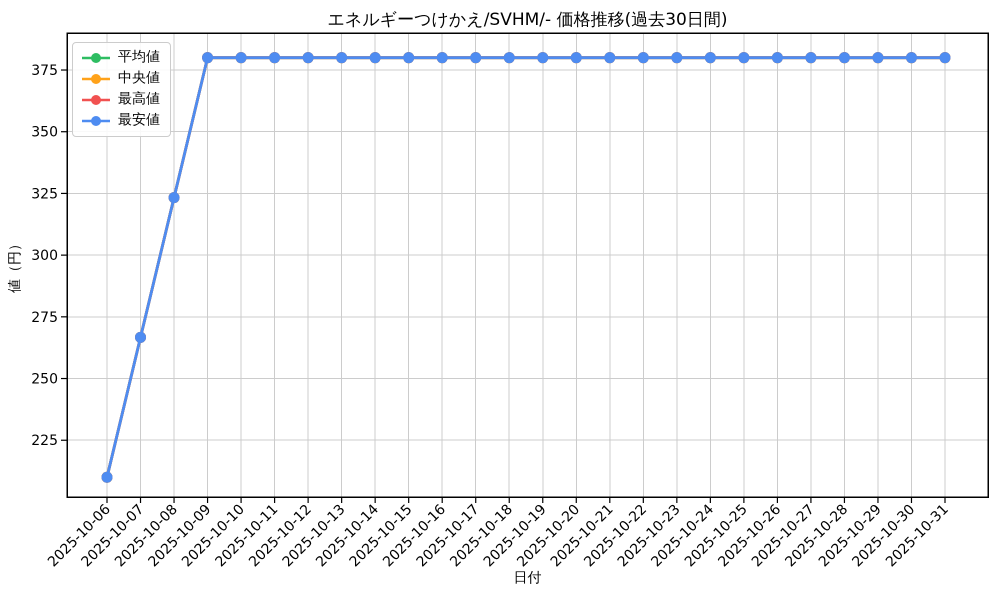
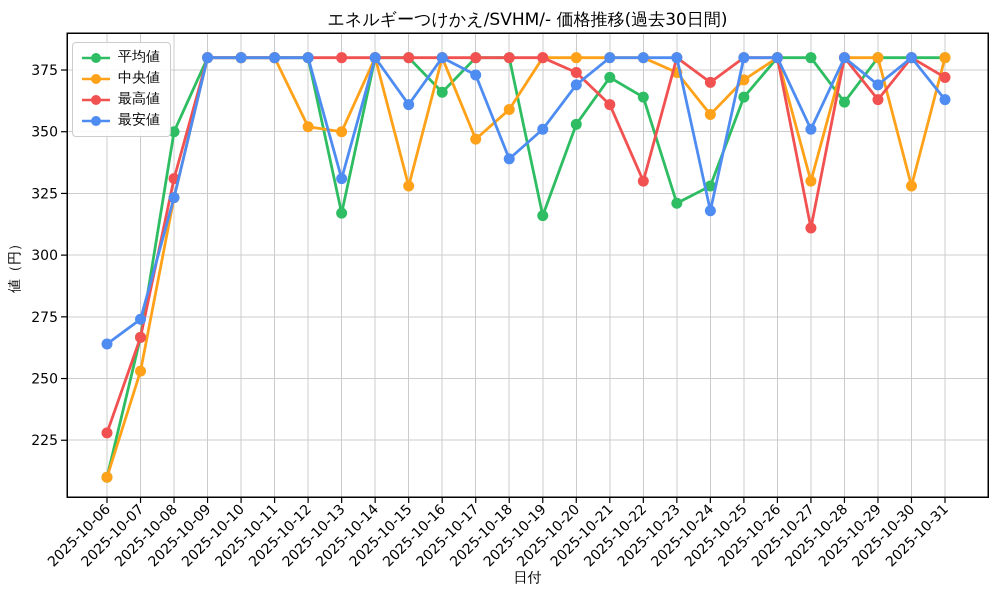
最高値/2025-10-06: 210 -> 228
最安値/2025-10-06: 210 -> 264
中央値/2025-10-07: 267 -> 253
最安値/2025-10-07: 267 -> 274
平均値/2025-10-08: 323 -> 350
最高値/2025-10-08: 323 -> 331
中央値/2025-10-12: 380 -> 352
平均値/2025-10-13: 380 -> 317
中央値/2025-10-13: 380 -> 350
最安値/2025-10-13: 380 -> 331
中央値/2025-10-15: 380 -> 328
最安値/2025-10-15: 380 -> 361
平均値/2025-10-16: 380 -> 366
中央値/2025-10-17: 380 -> 347
最安値/2025-10-17: 380 -> 373
中央値/2025-10-18: 380 -> 359
最安値/2025-10-18: 380 -> 339
平均値/2025-10-19: 380 -> 316
最安値/2025-10-19: 380 -> 351
平均値/2025-10-20: 380 -> 353
最高値/2025-10-20: 380 -> 374
最安値/2025-10-20: 380 -> 369
平均値/2025-10-21: 380 -> 372
最高値/2025-10-21: 380 -> 361
平均値/2025-10-22: 380 -> 364
最高値/2025-10-22: 380 -> 330
平均値/2025-10-23: 380 -> 321
中央値/2025-10-23: 380 -> 374
平均値/2025-10-24: 380 -> 328
中央値/2025-10-24: 380 -> 357
最高値/2025-10-24: 380 -> 370
最安値/2025-10-24: 380 -> 318
平均値/2025-10-25: 380 -> 364
中央値/2025-10-25: 380 -> 371
中央値/2025-10-27: 380 -> 330
最高値/2025-10-27: 380 -> 311
最安値/2025-10-27: 380 -> 351
平均値/2025-10-28: 380 -> 362
最高値/2025-10-29: 380 -> 363
最安値/2025-10-29: 380 -> 369
中央値/2025-10-30: 380 -> 328
最高値/2025-10-31: 380 -> 372
最安値/2025-10-31: 380 -> 363
